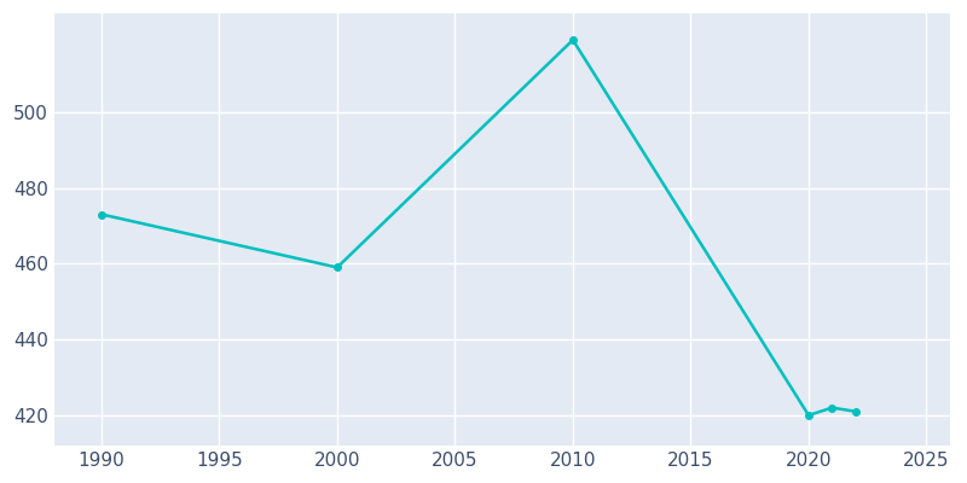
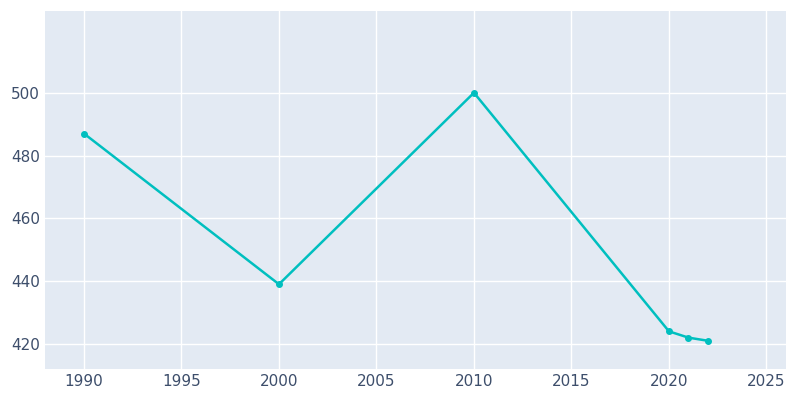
1990: 473 -> 487
2000: 459 -> 439
2010: 519 -> 500
2020: 420 -> 424
